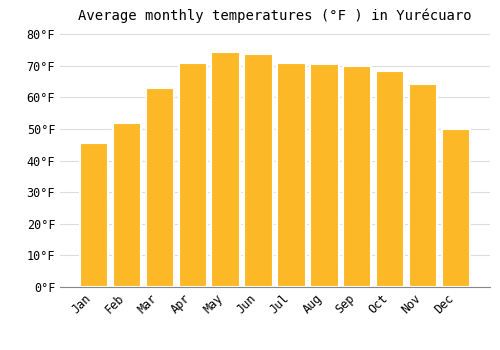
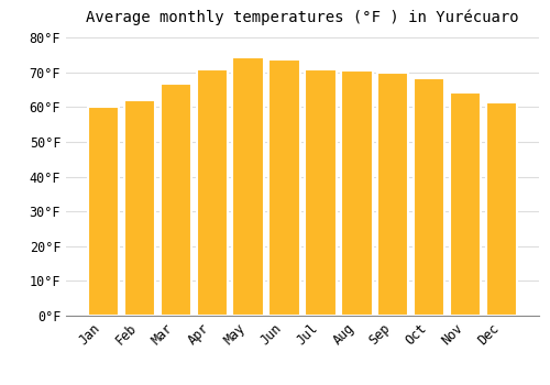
Jan: 45.5°F -> 60.1°F
Feb: 52.0°F -> 62.2°F
Mar: 63.0°F -> 66.7°F
Dec: 50.0°F -> 61.5°F
